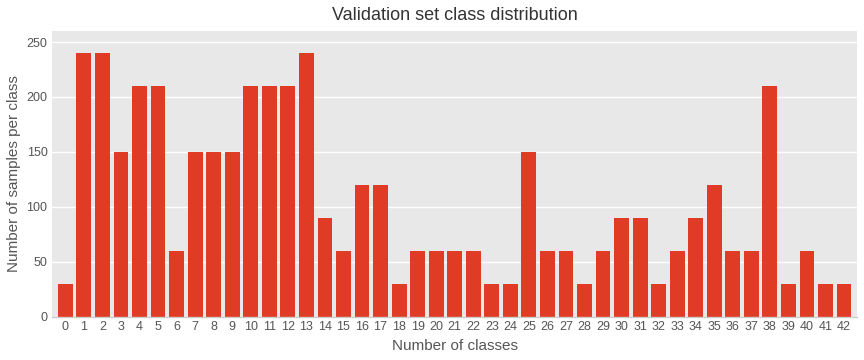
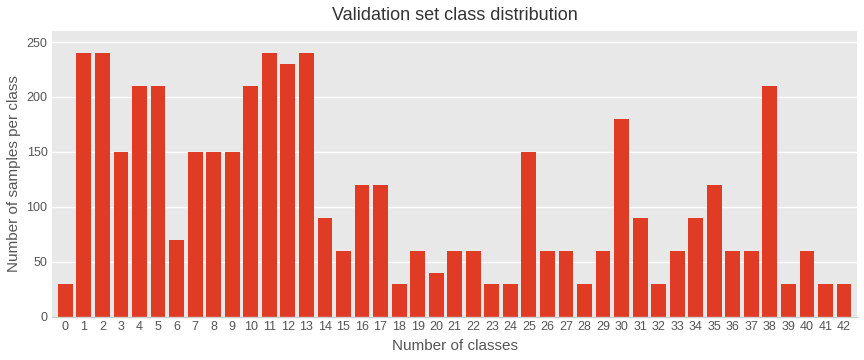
6: 60 -> 70
11: 210 -> 240
12: 210 -> 230
20: 60 -> 40
30: 90 -> 180
